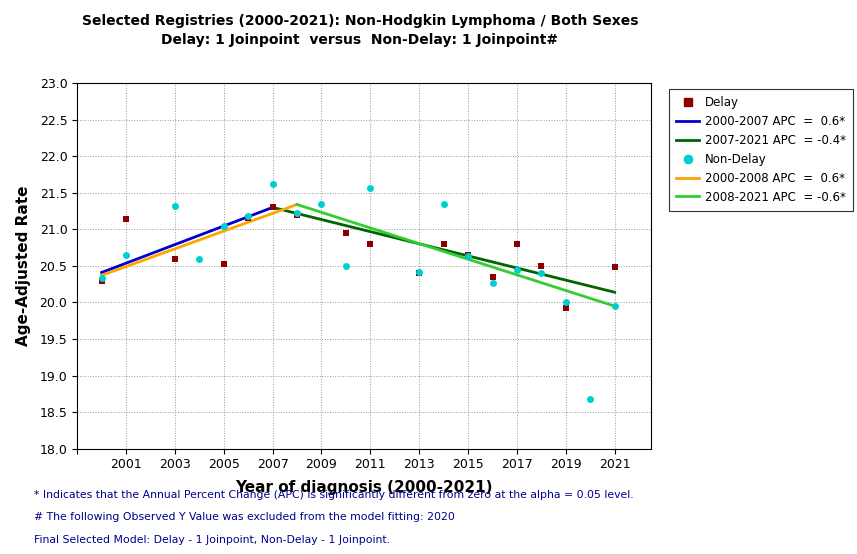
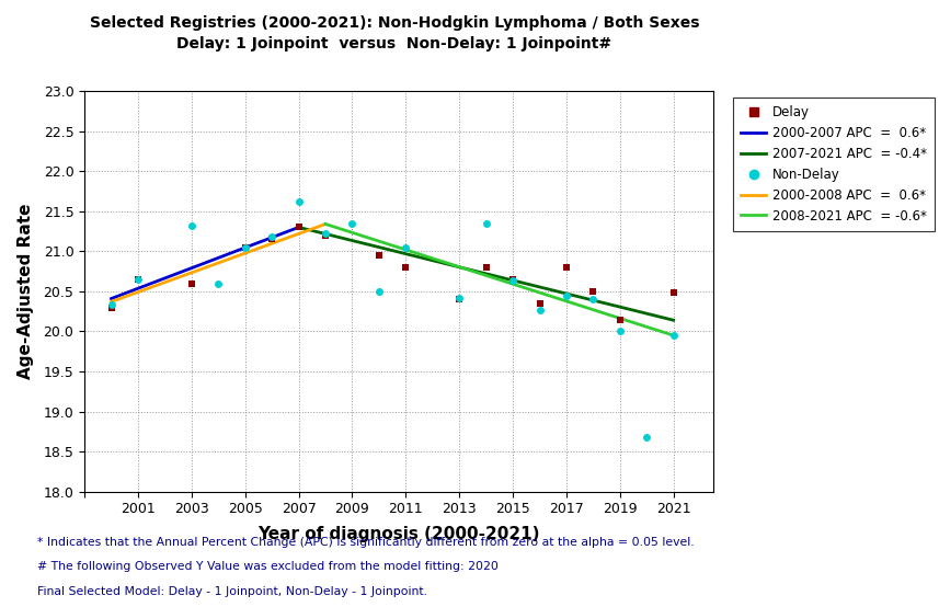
Delay/2001: 21.14 -> 20.65
Delay/2005: 20.52 -> 21.05
Non-Delay/2011: 21.56 -> 21.05
Delay/2019: 19.92 -> 20.15
